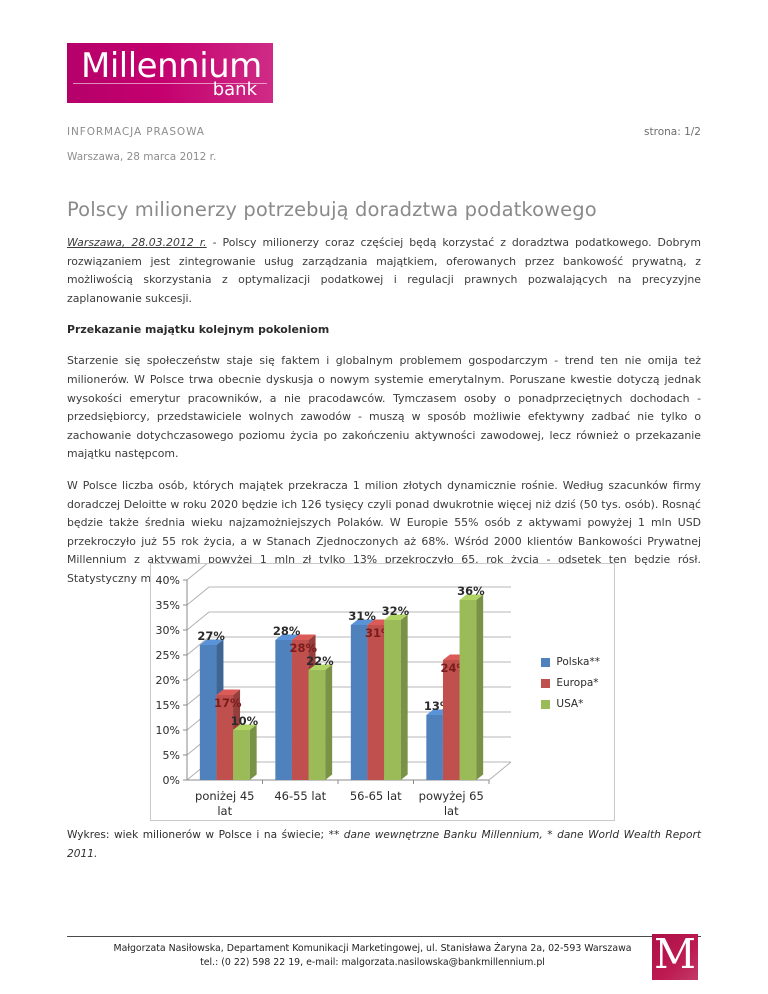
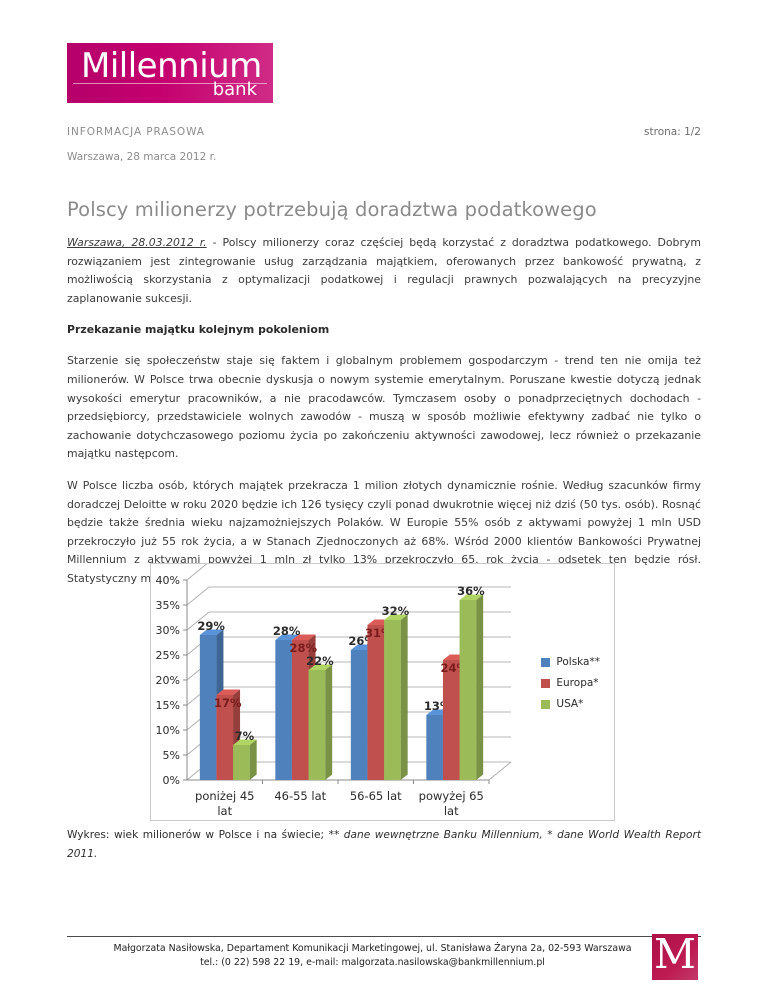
Polska**/poniżej 45 lat: 27% -> 29%
USA*/poniżej 45 lat: 10% -> 7%
Polska**/56-65 lat: 31% -> 26%
